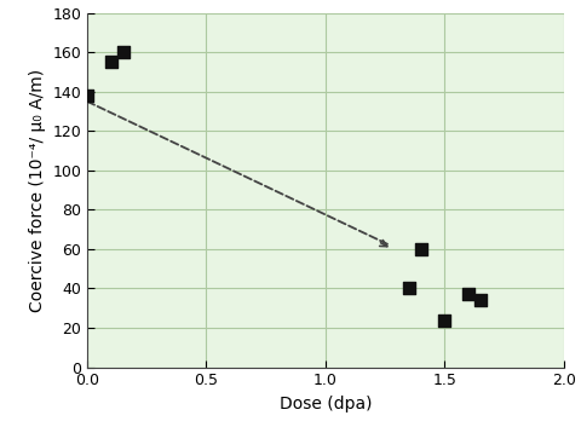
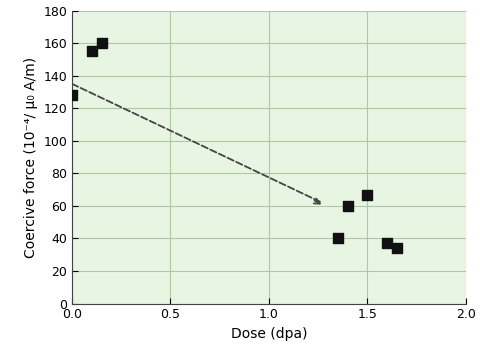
0.0: 138 -> 128
1.5: 24 -> 67
